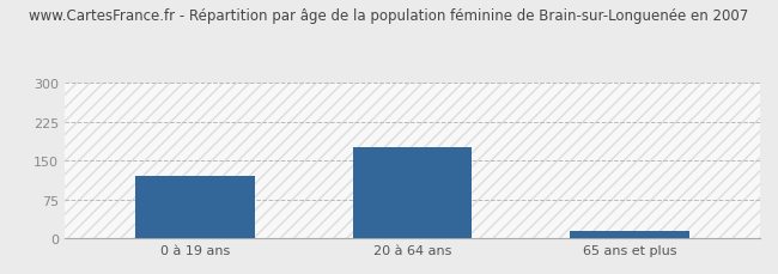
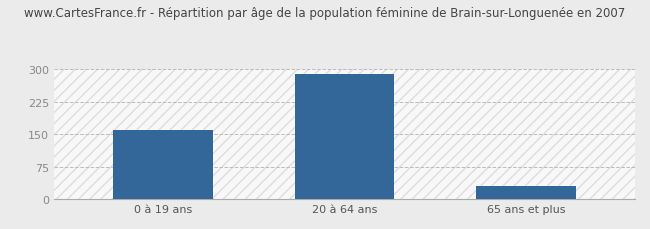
0 à 19 ans: 120 -> 160
20 à 64 ans: 175 -> 288
65 ans et plus: 15 -> 30
